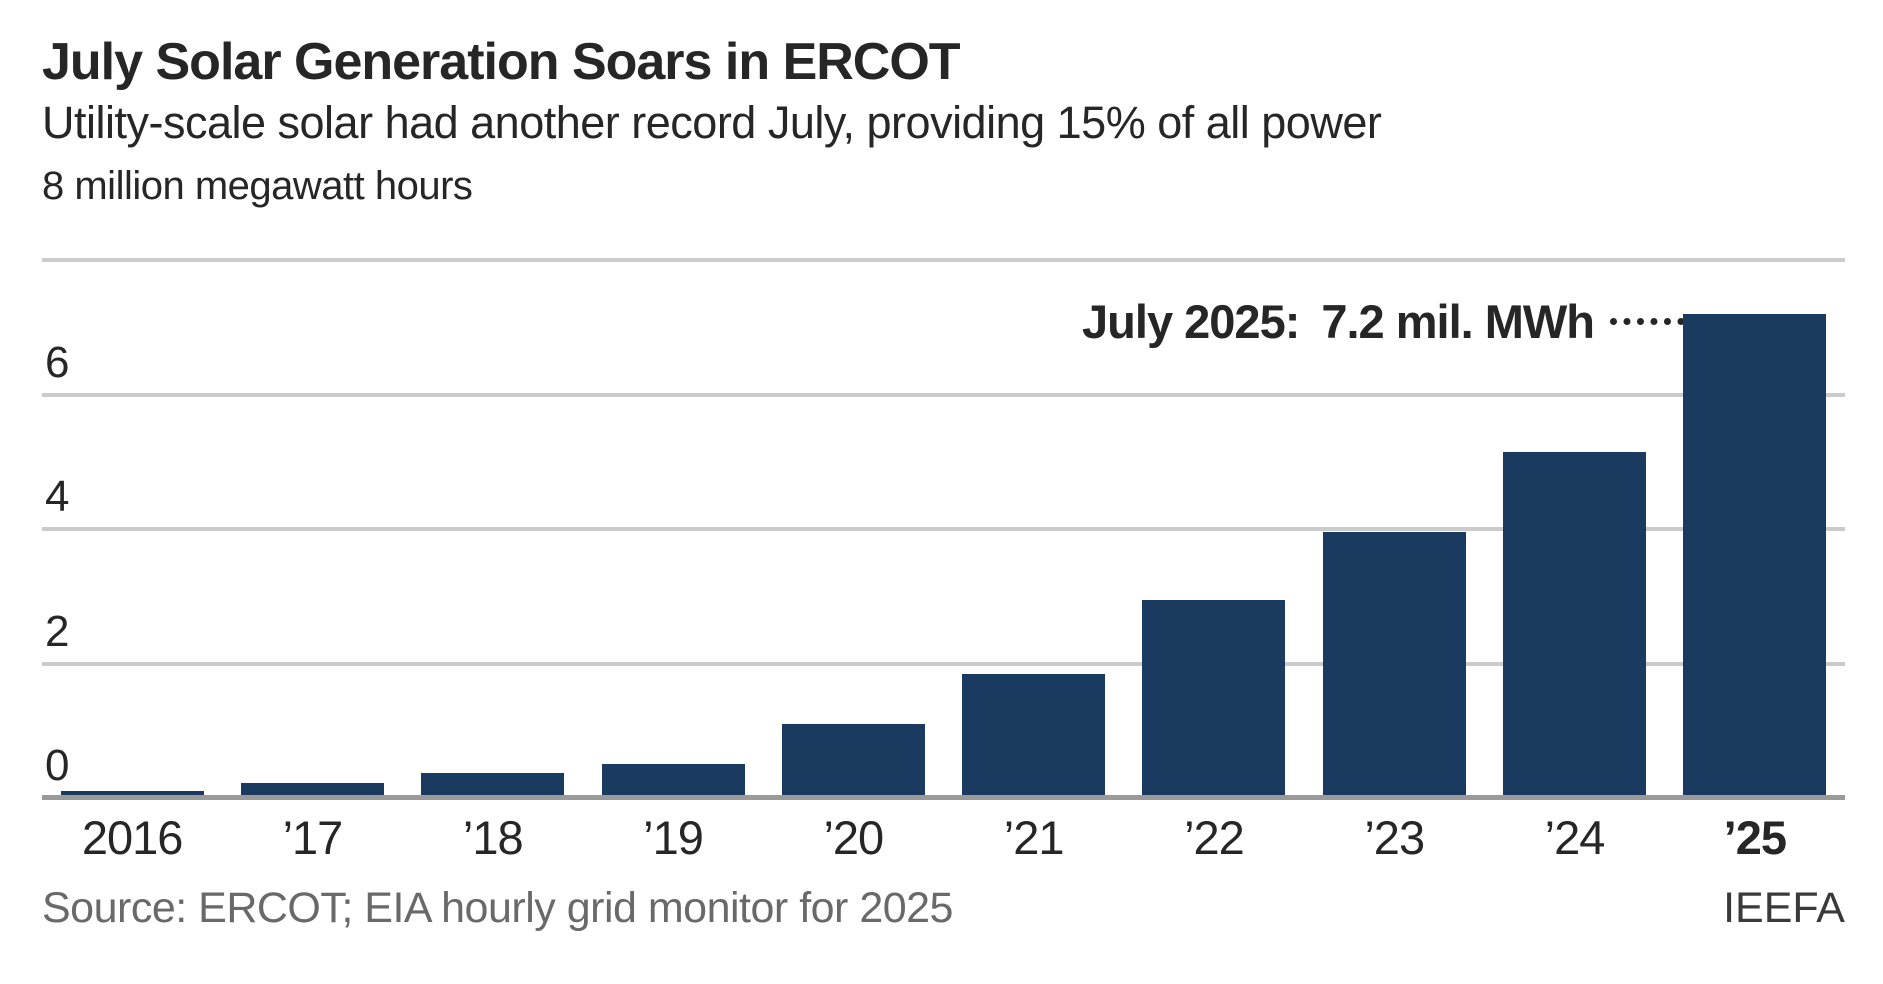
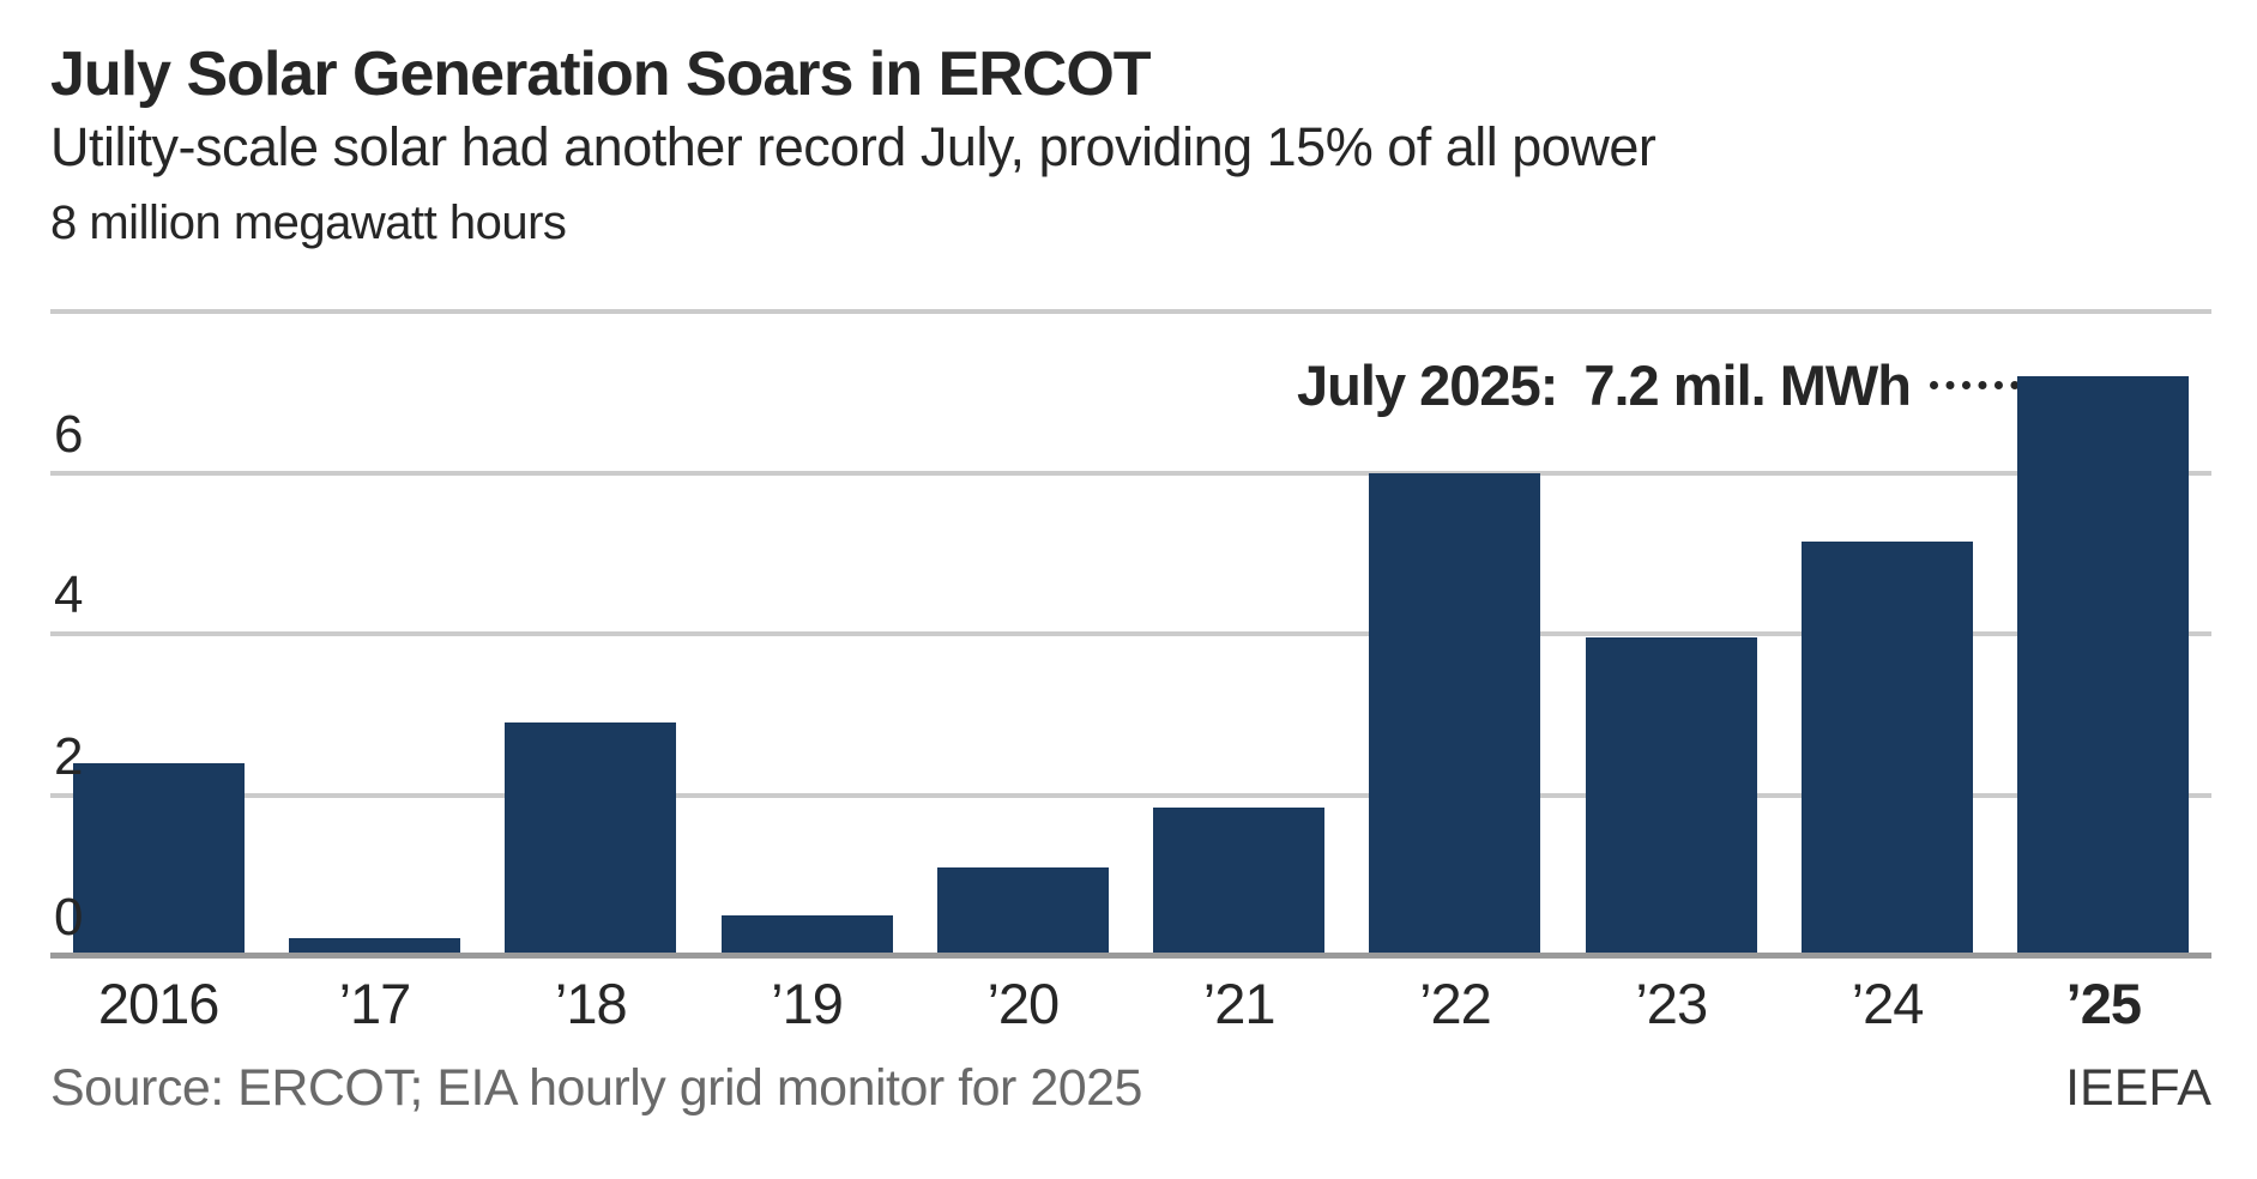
2016: 0.1 -> 2.4
’18: 0.4 -> 2.9
’22: 3.0 -> 6.0
